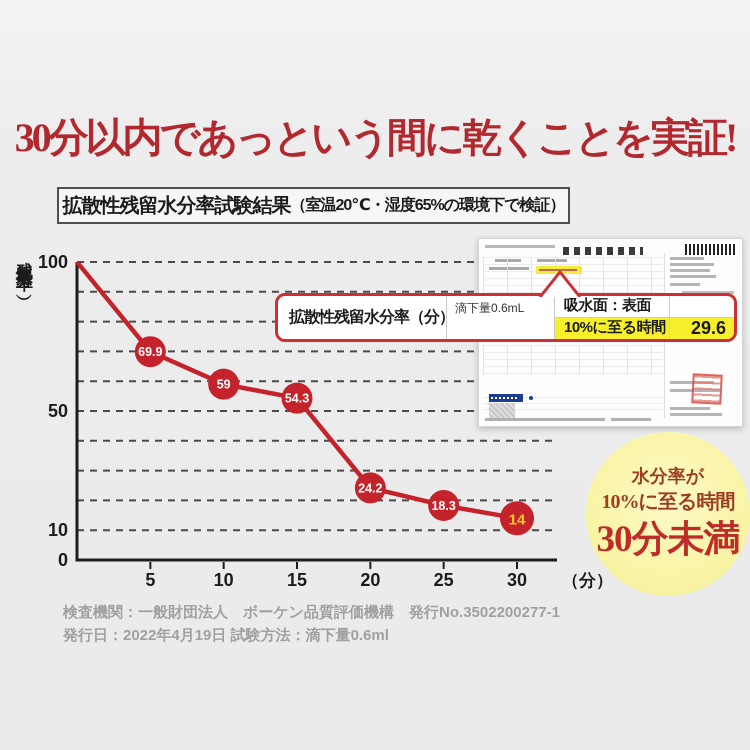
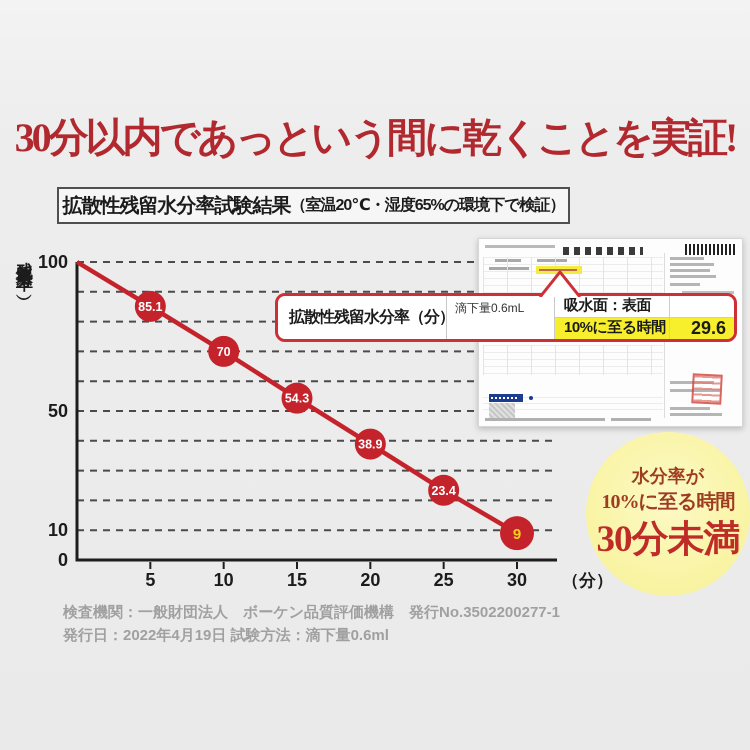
5: 69.9 -> 85.1
10: 59 -> 70
20: 24.2 -> 38.9
25: 18.3 -> 23.4
30: 14 -> 9
